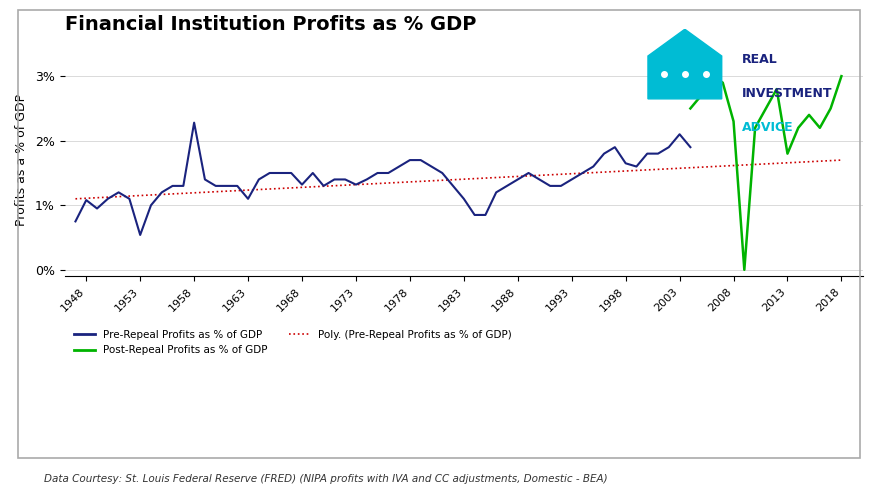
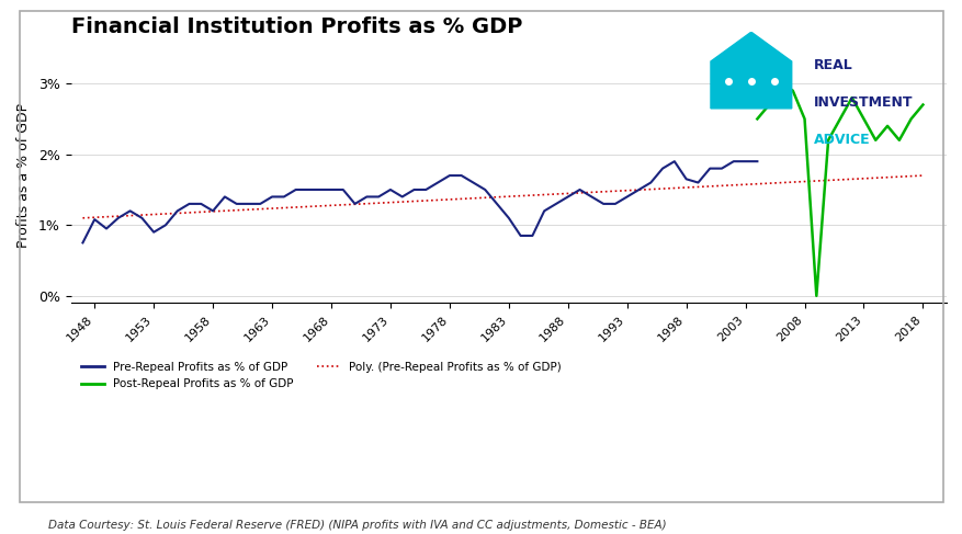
Pre-Repeal Profits as % of GDP/1953: 0.54% -> 0.90%
Pre-Repeal Profits as % of GDP/1958: 2.28% -> 1.20%
Pre-Repeal Profits as % of GDP/1963: 1.10% -> 1.40%
Pre-Repeal Profits as % of GDP/1968: 1.32% -> 1.50%
Pre-Repeal Profits as % of GDP/1973: 1.32% -> 1.50%
Pre-Repeal Profits as % of GDP/2003: 2.10% -> 1.90%
Post-Repeal Profits as % of GDP/2008: 2.3% -> 2.5%
Post-Repeal Profits as % of GDP/2013: 1.8% -> 2.5%
Post-Repeal Profits as % of GDP/2018: 3.0% -> 2.7%
